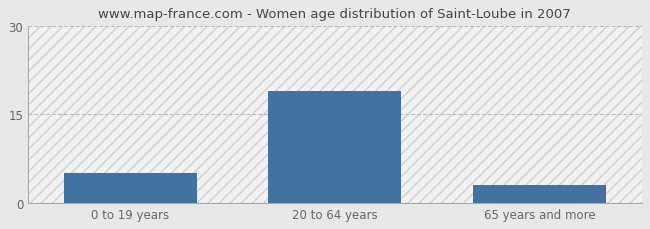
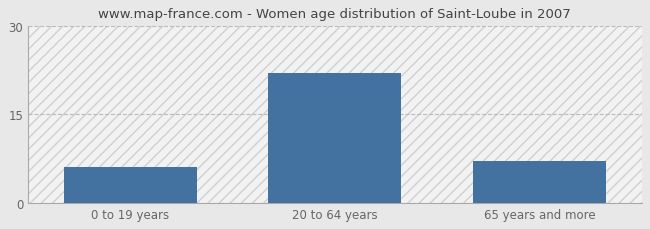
0 to 19 years: 5 -> 6
20 to 64 years: 19 -> 22
65 years and more: 3 -> 7
